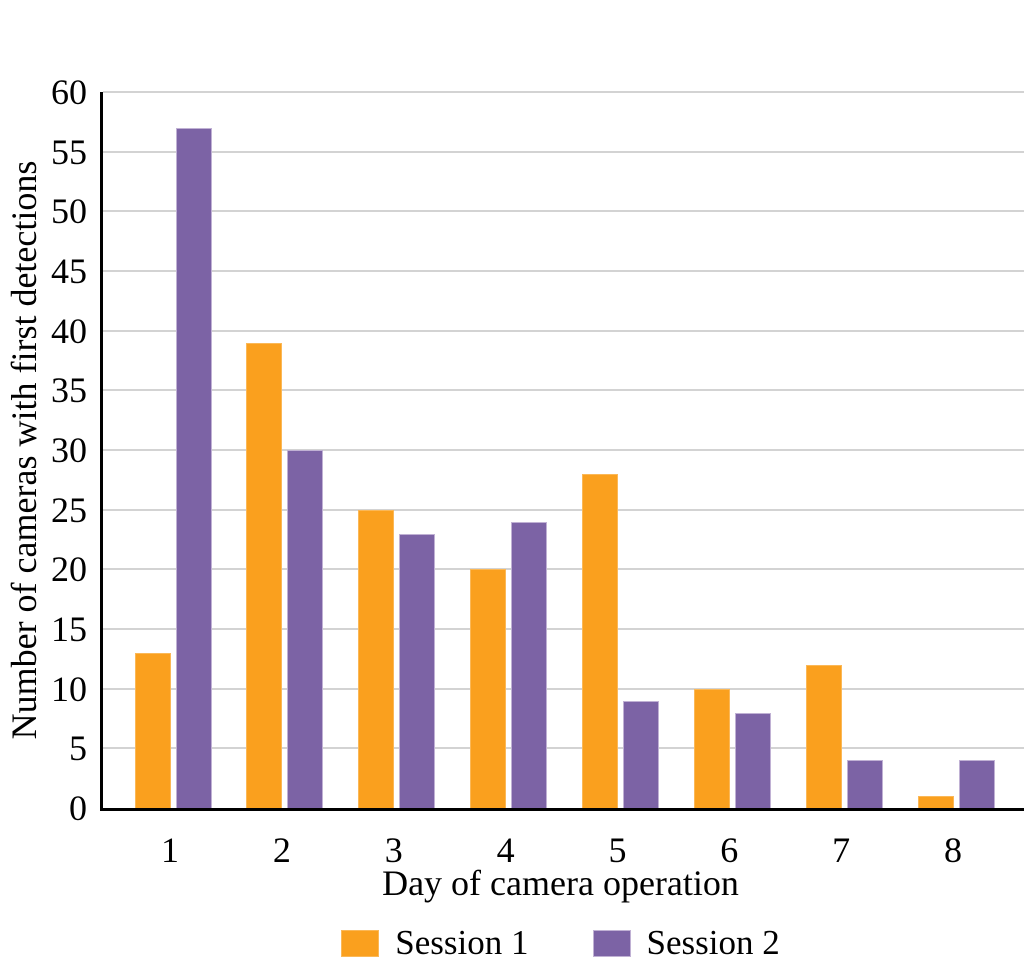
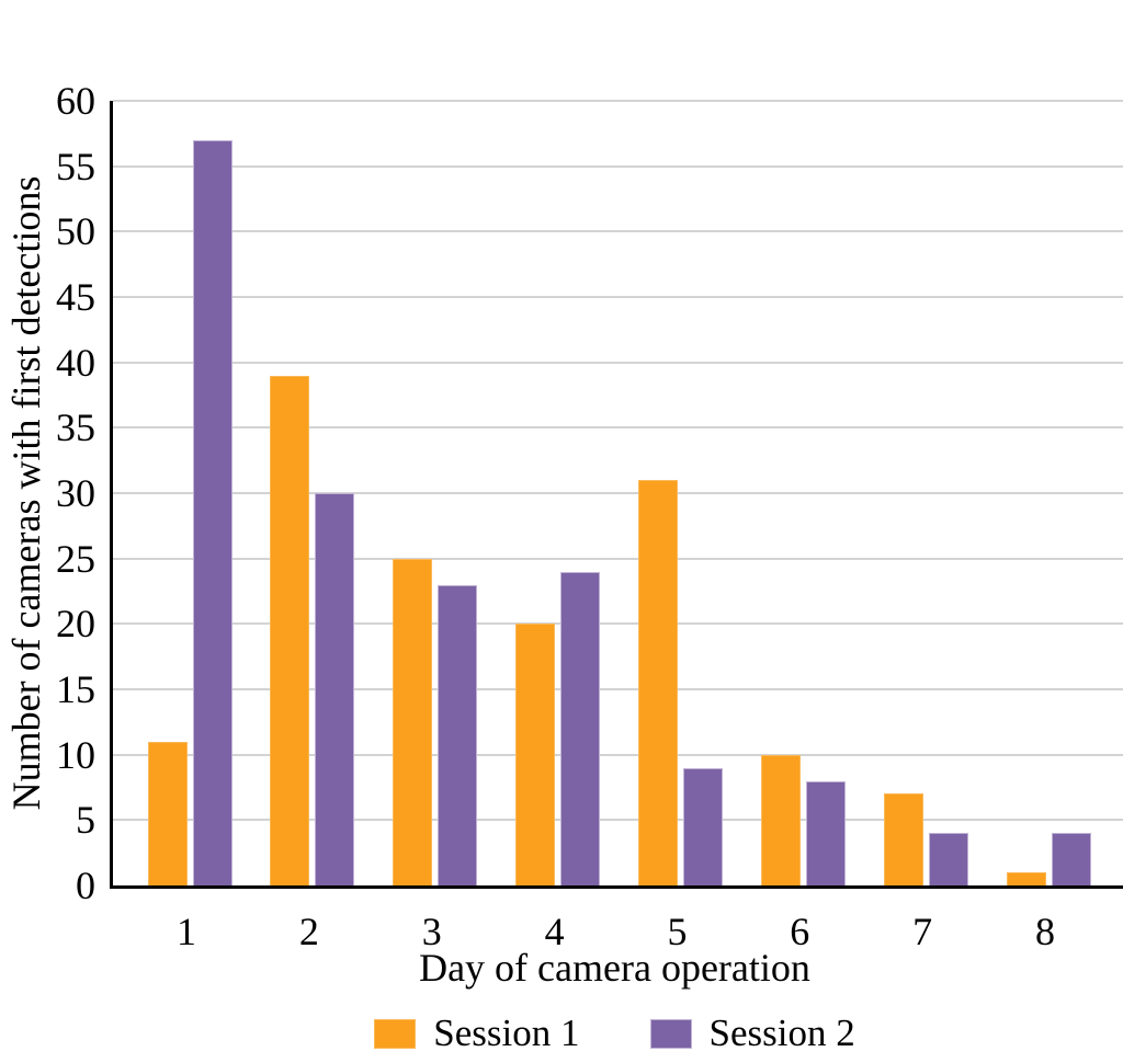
Session 1/1: 13 -> 11
Session 1/5: 28 -> 31
Session 1/7: 12 -> 7
